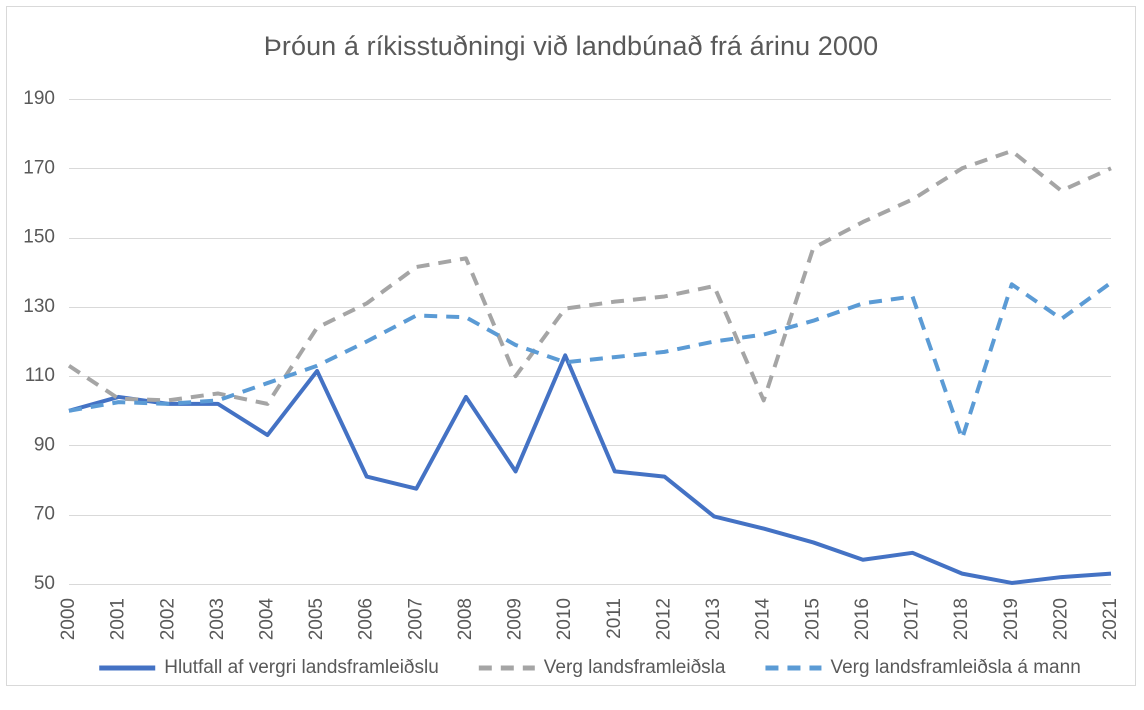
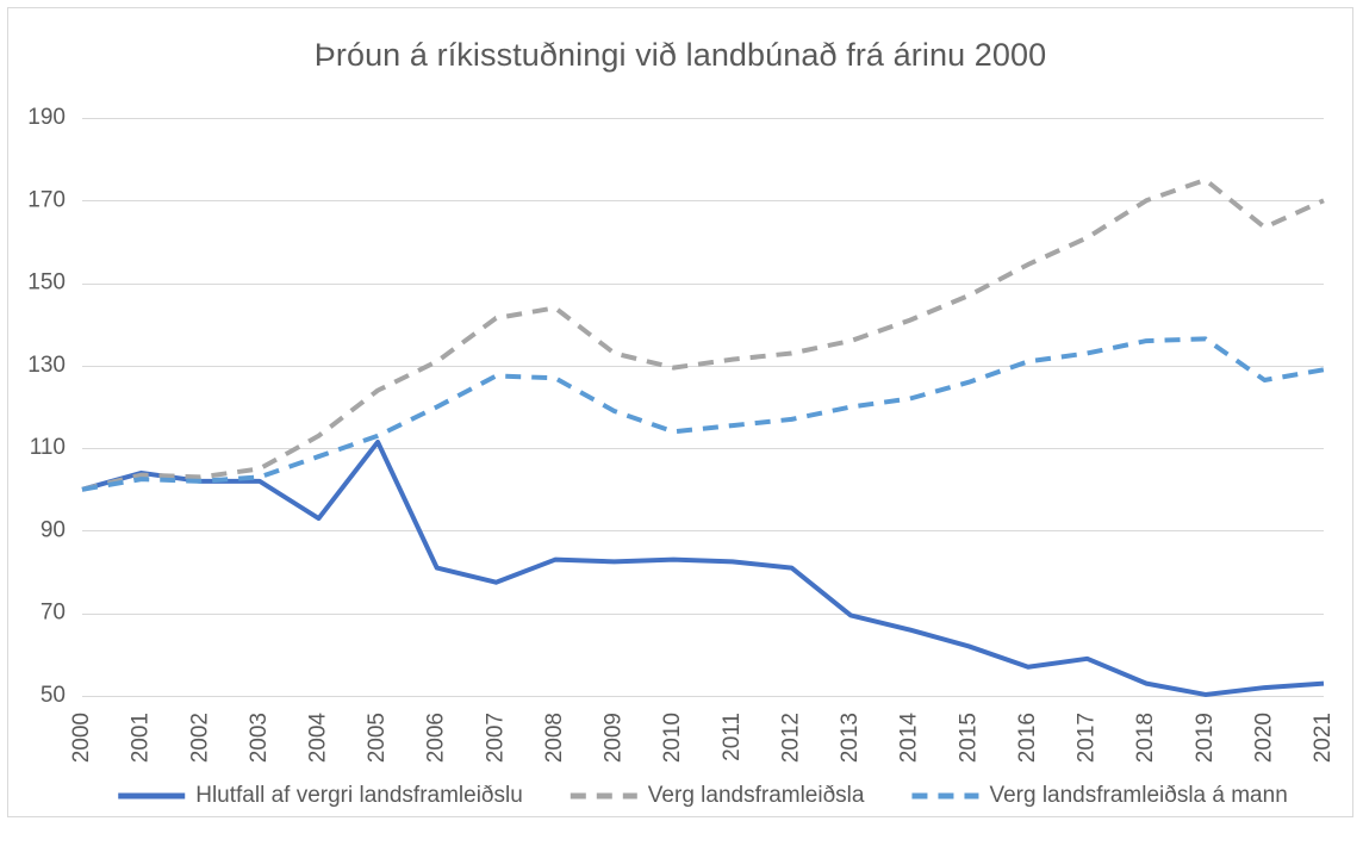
Verg landsframleiðsla/2000: 113 -> 100
Verg landsframleiðsla/2004: 102 -> 113
Hlutfall af vergri landsframleiðslu/2008: 104 -> 83
Verg landsframleiðsla/2009: 110 -> 133
Hlutfall af vergri landsframleiðslu/2010: 116 -> 83
Verg landsframleiðsla/2014: 103 -> 141
Verg landsframleiðsla á mann/2018: 92 -> 136
Verg landsframleiðsla á mann/2021: 137 -> 129
